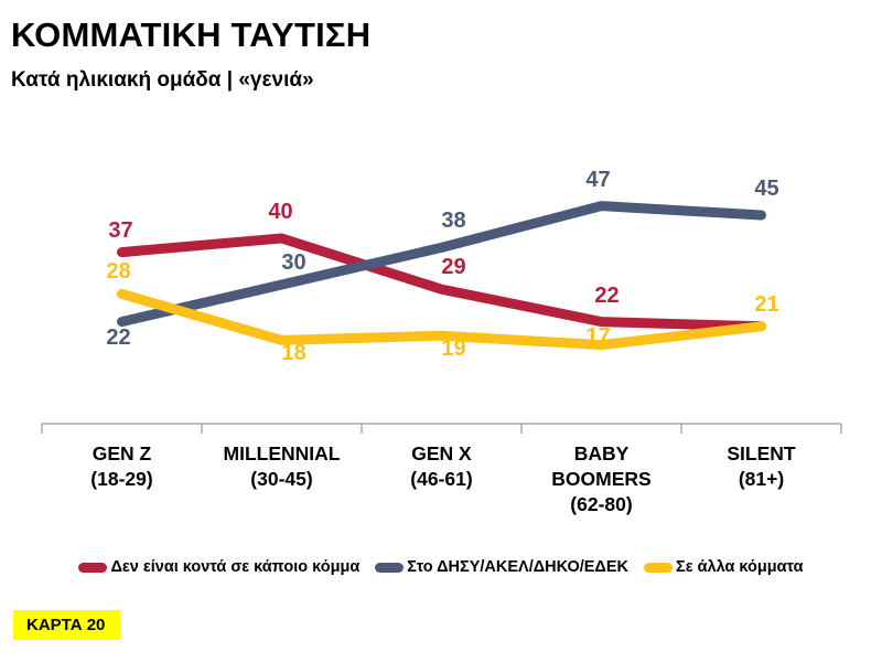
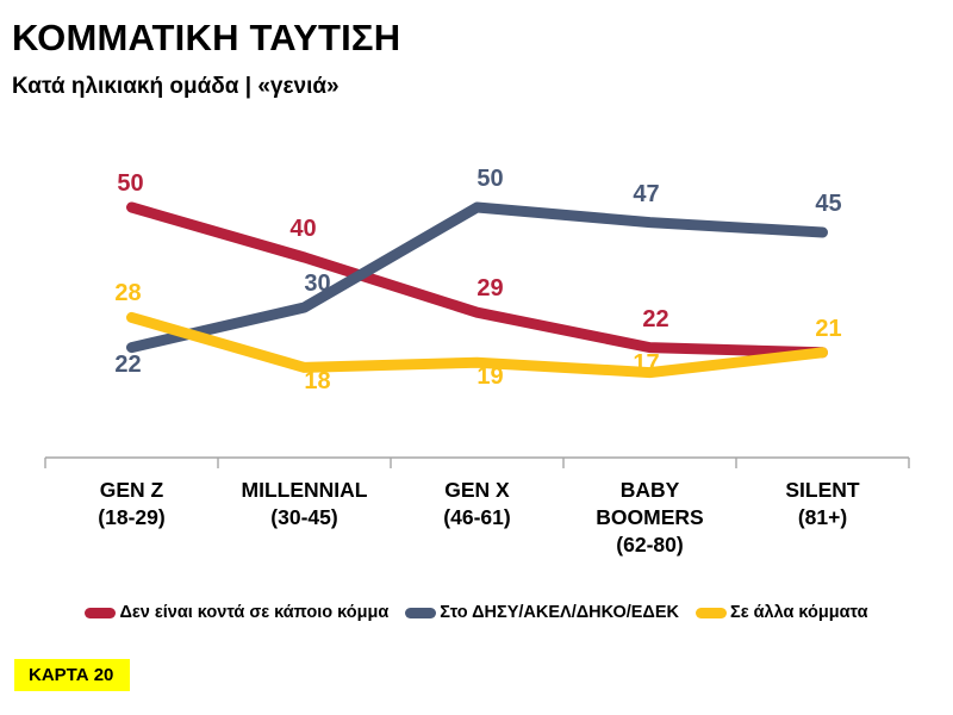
Δεν είναι κοντά σε κάποιο κόμμα/GEN Z (18-29): 37 -> 50
Στο ΔΗΣΥ/ΑΚΕΛ/ΔΗΚΟ/ΕΔΕΚ/GEN X (46-61): 38 -> 50
